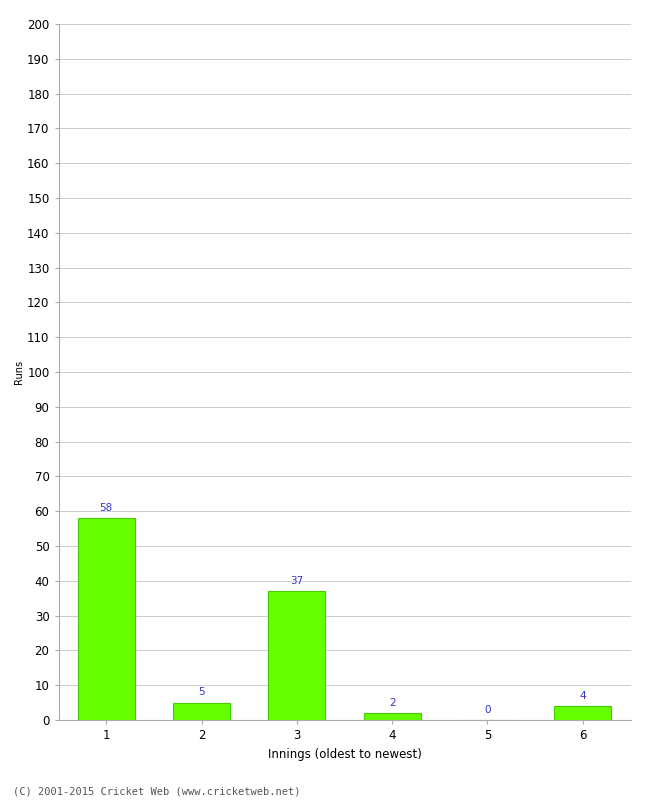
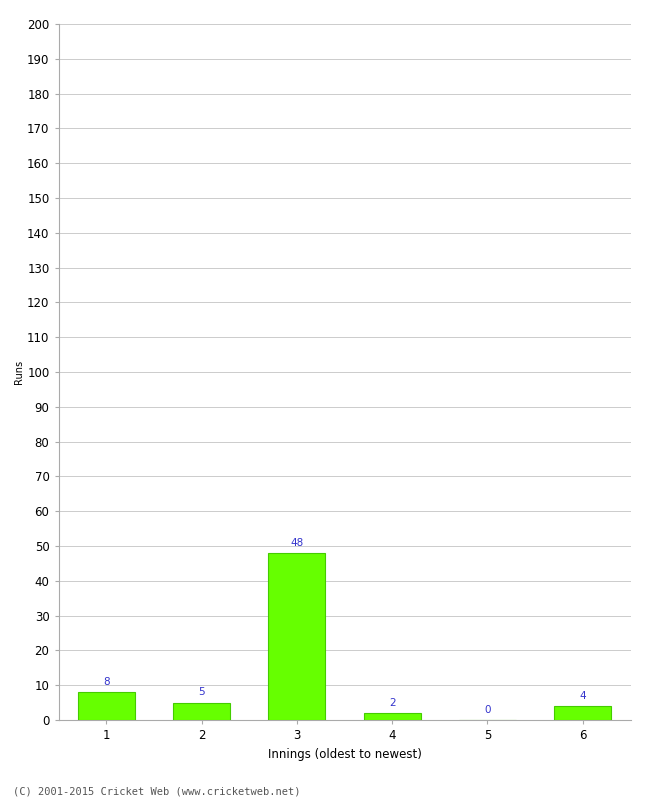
1: 58 -> 8
3: 37 -> 48
